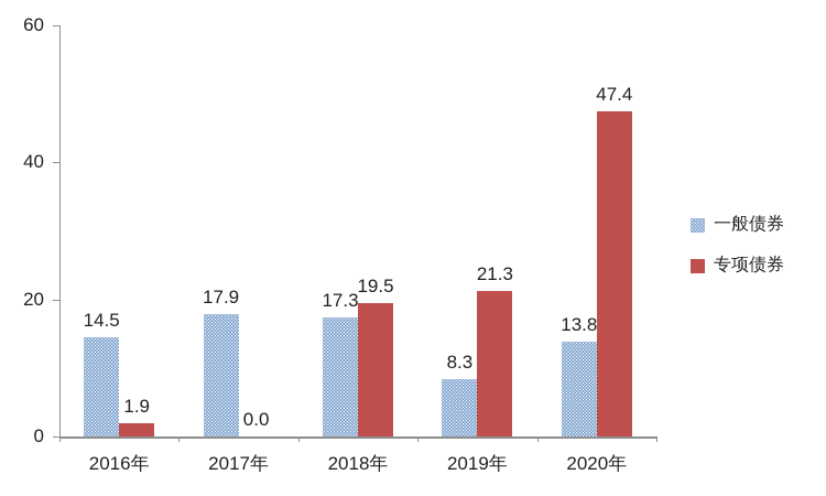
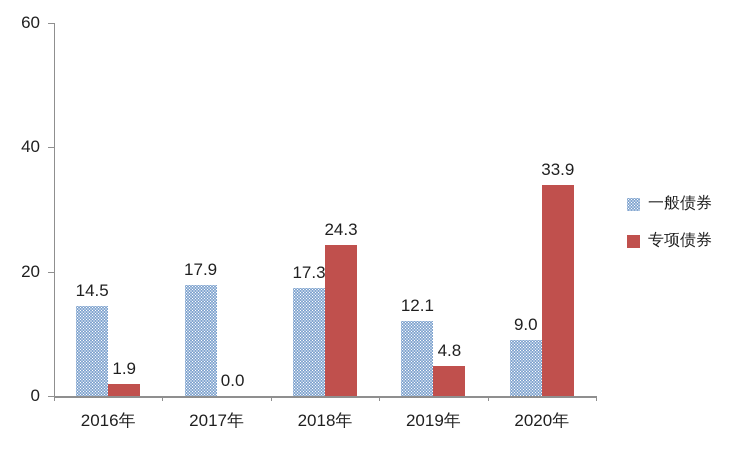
专项债券/2018年: 19.5 -> 24.3
一般债券/2019年: 8.3 -> 12.1
专项债券/2019年: 21.3 -> 4.8
一般债券/2020年: 13.8 -> 9.0
专项债券/2020年: 47.4 -> 33.9
